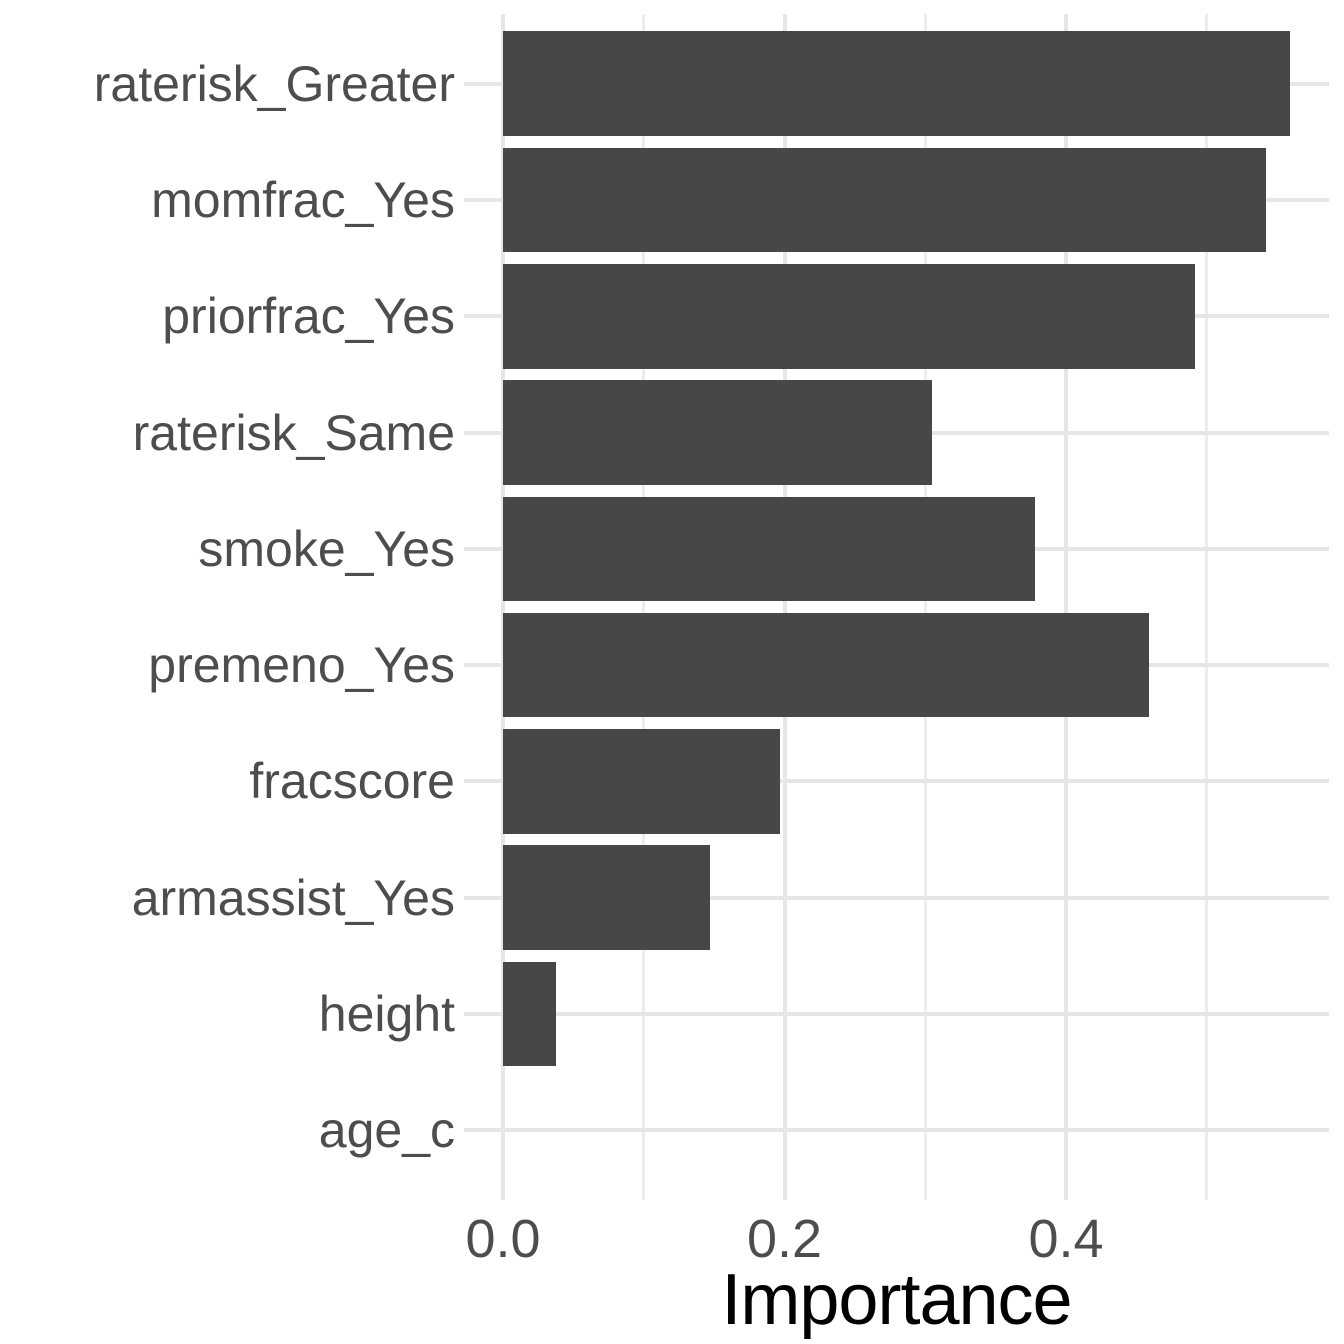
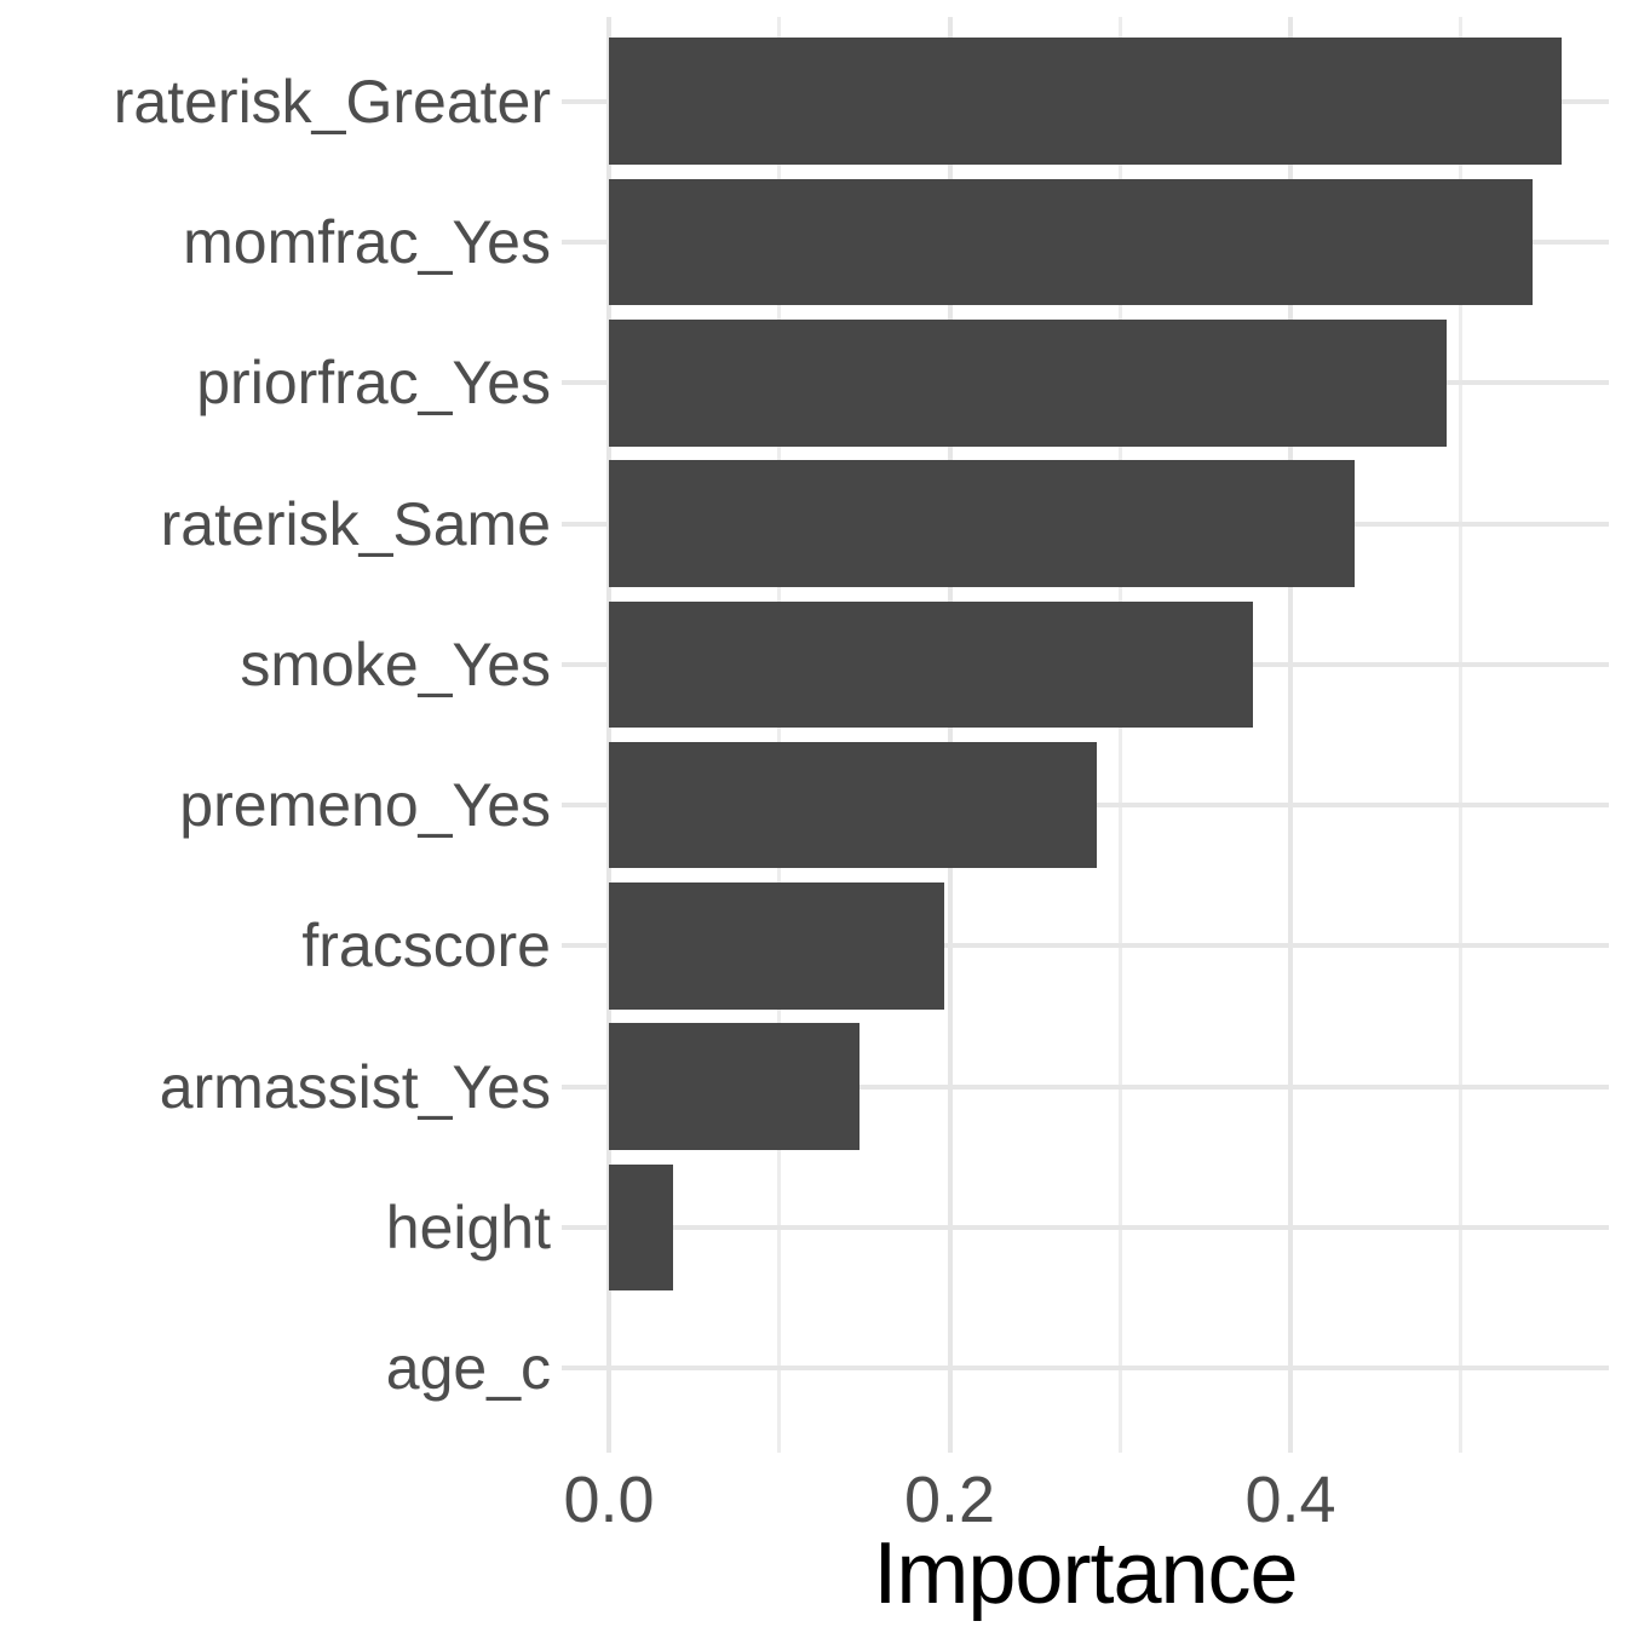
raterisk_Same: 0.305 -> 0.438
premeno_Yes: 0.459 -> 0.286
